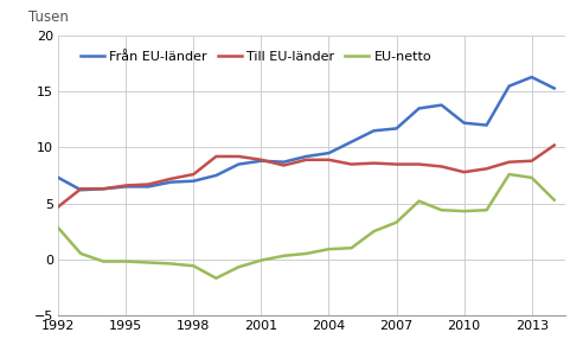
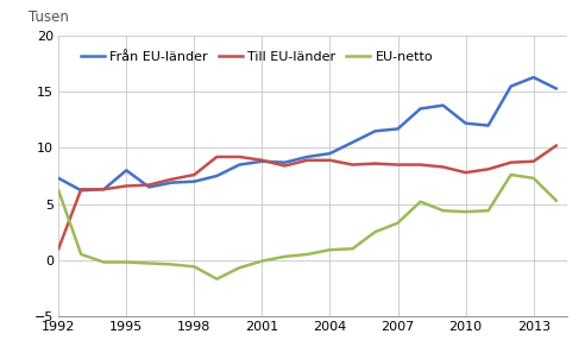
Till EU-länder/1992: 4.7 -> 1.0
EU-netto/1992: 2.8 -> 6.2
Från EU-länder/1995: 6.5 -> 8.0
